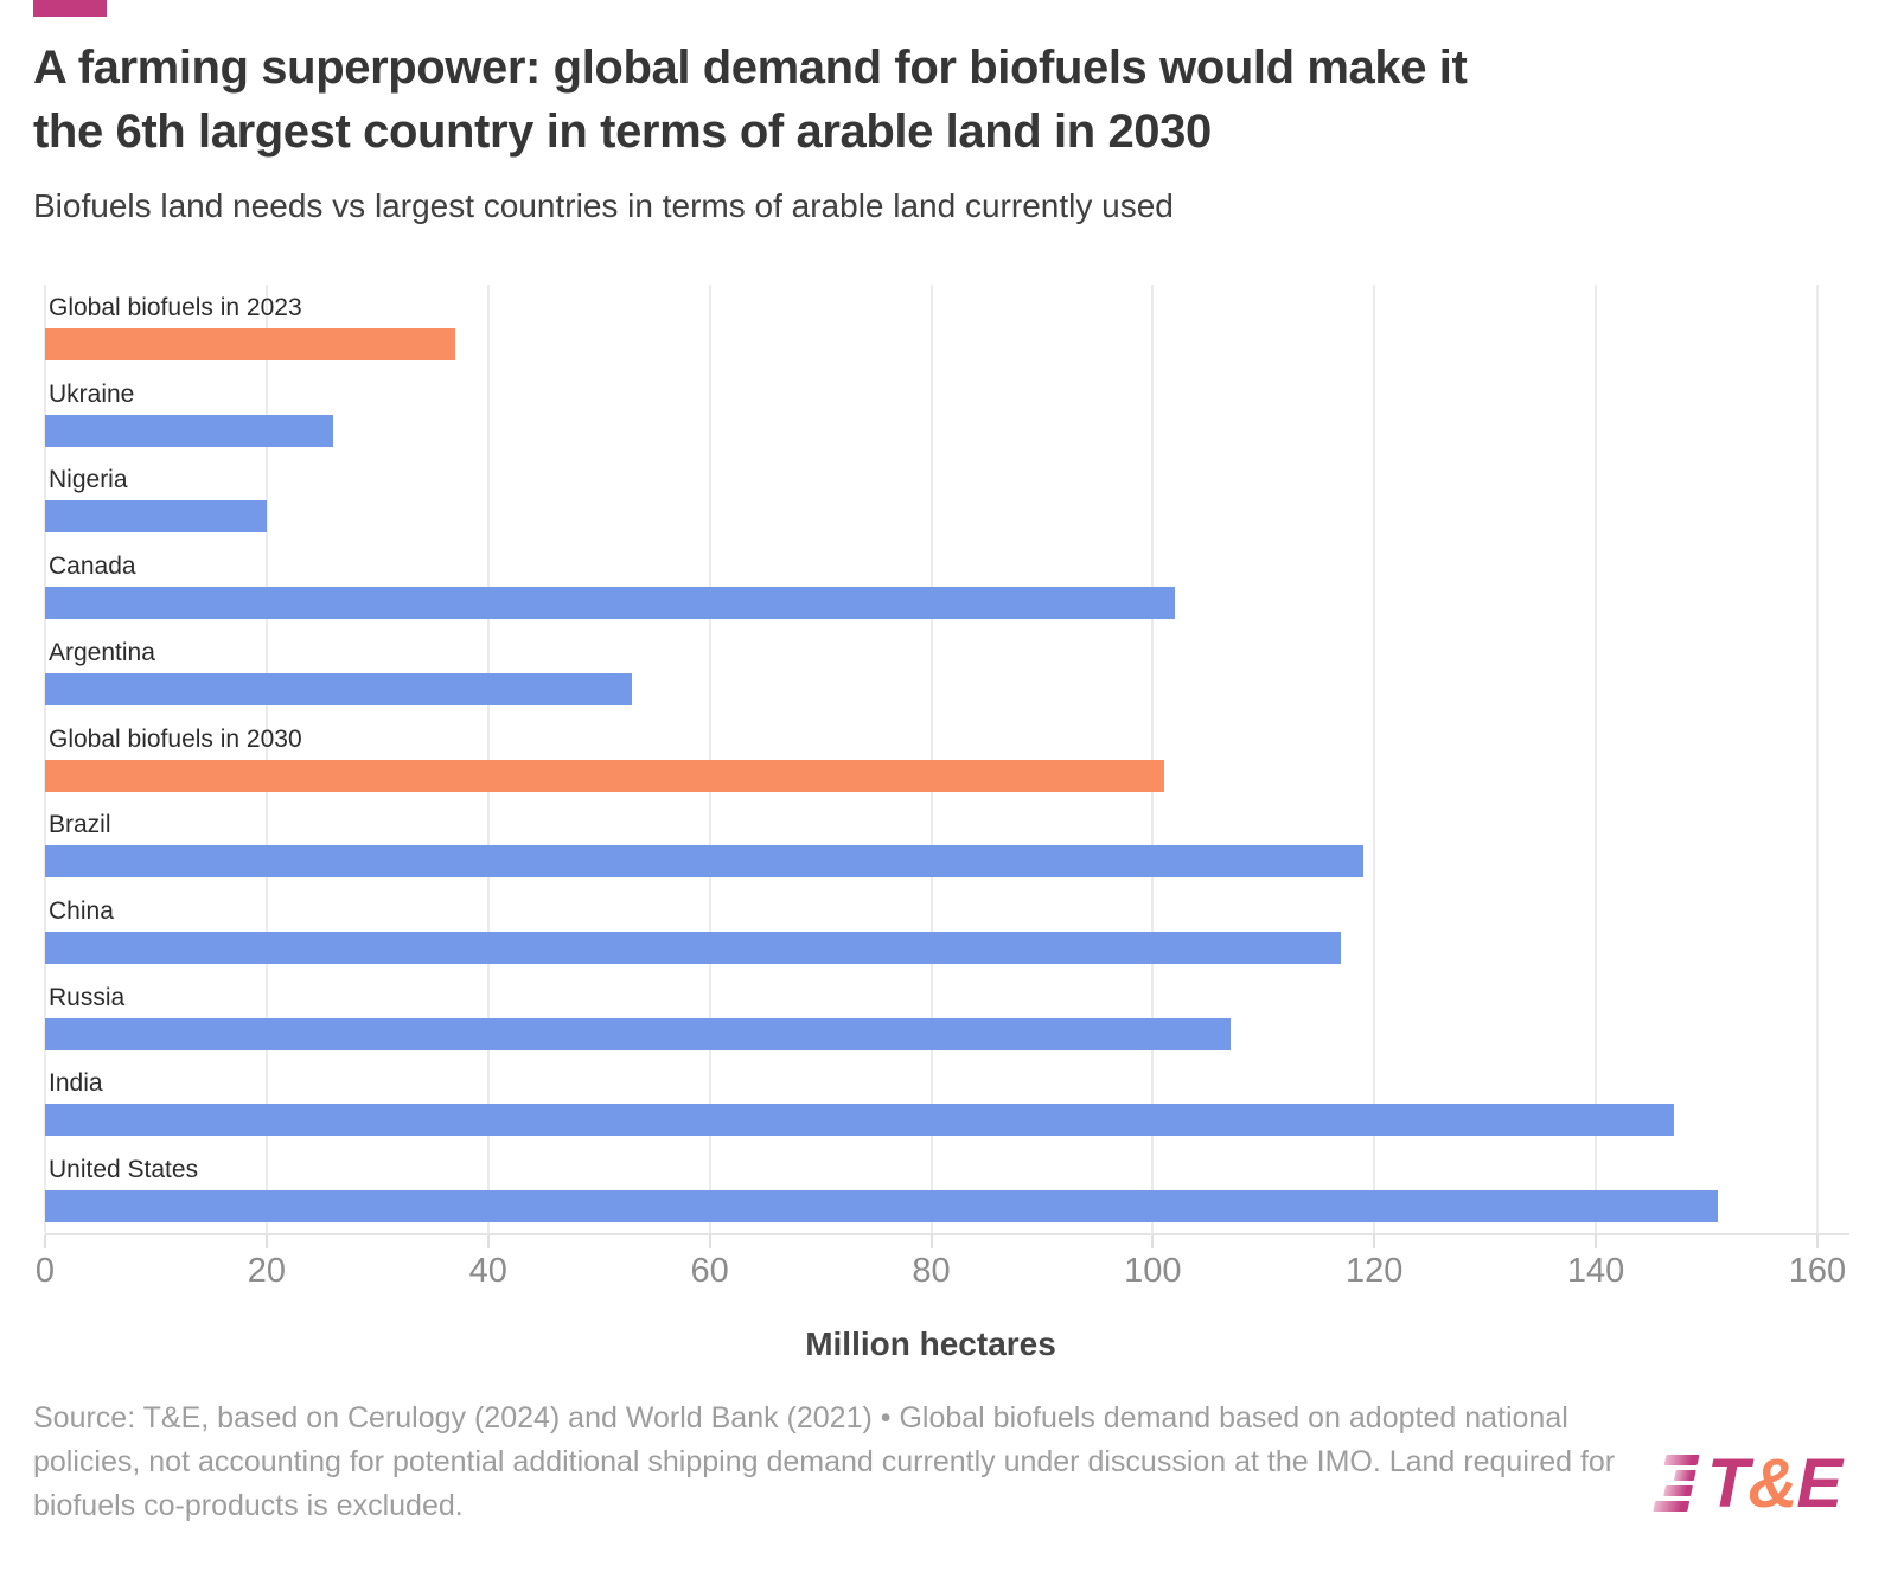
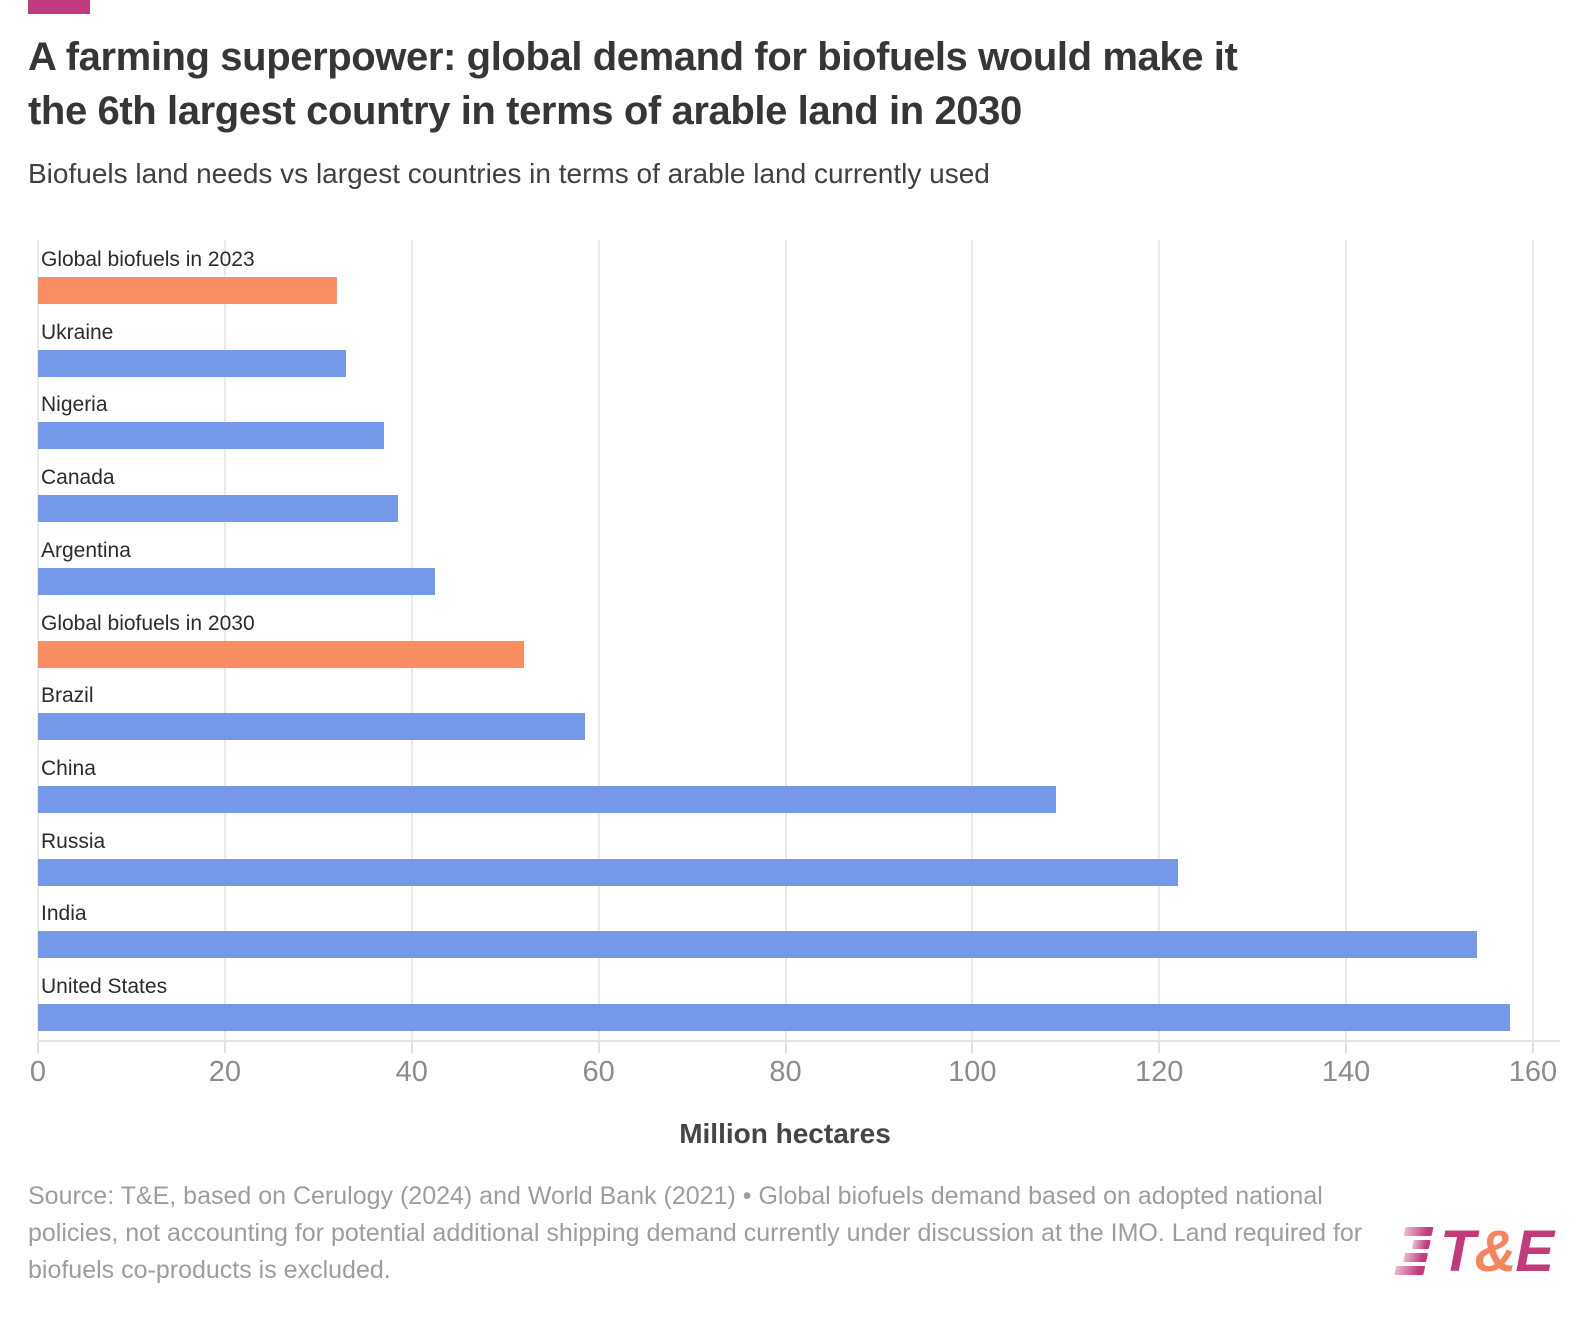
Global biofuels in 2023: 37 -> 32
Ukraine: 26 -> 33
Nigeria: 20 -> 37
Canada: 102 -> 38
Argentina: 53 -> 42
Global biofuels in 2030: 101 -> 52
Brazil: 119 -> 58
China: 117 -> 109
Russia: 107 -> 122
India: 147 -> 154
United States: 151 -> 158
